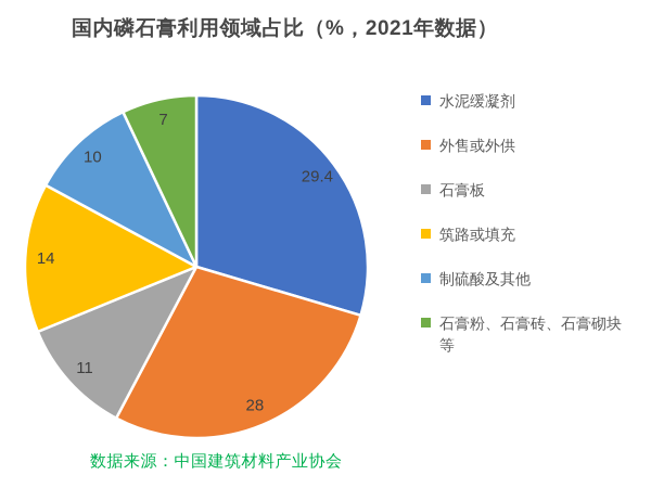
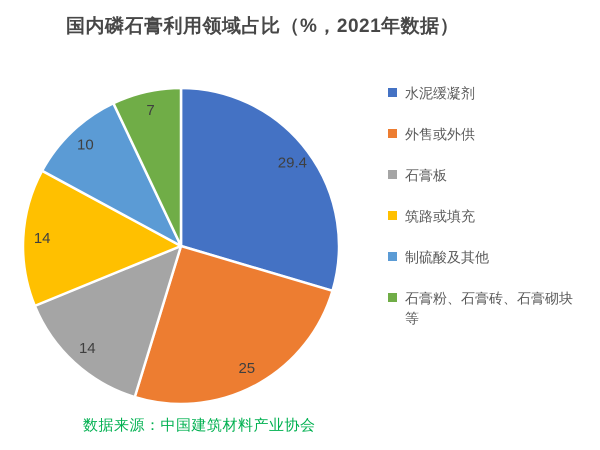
外售或外供: 28 -> 25
石膏板: 11 -> 14
